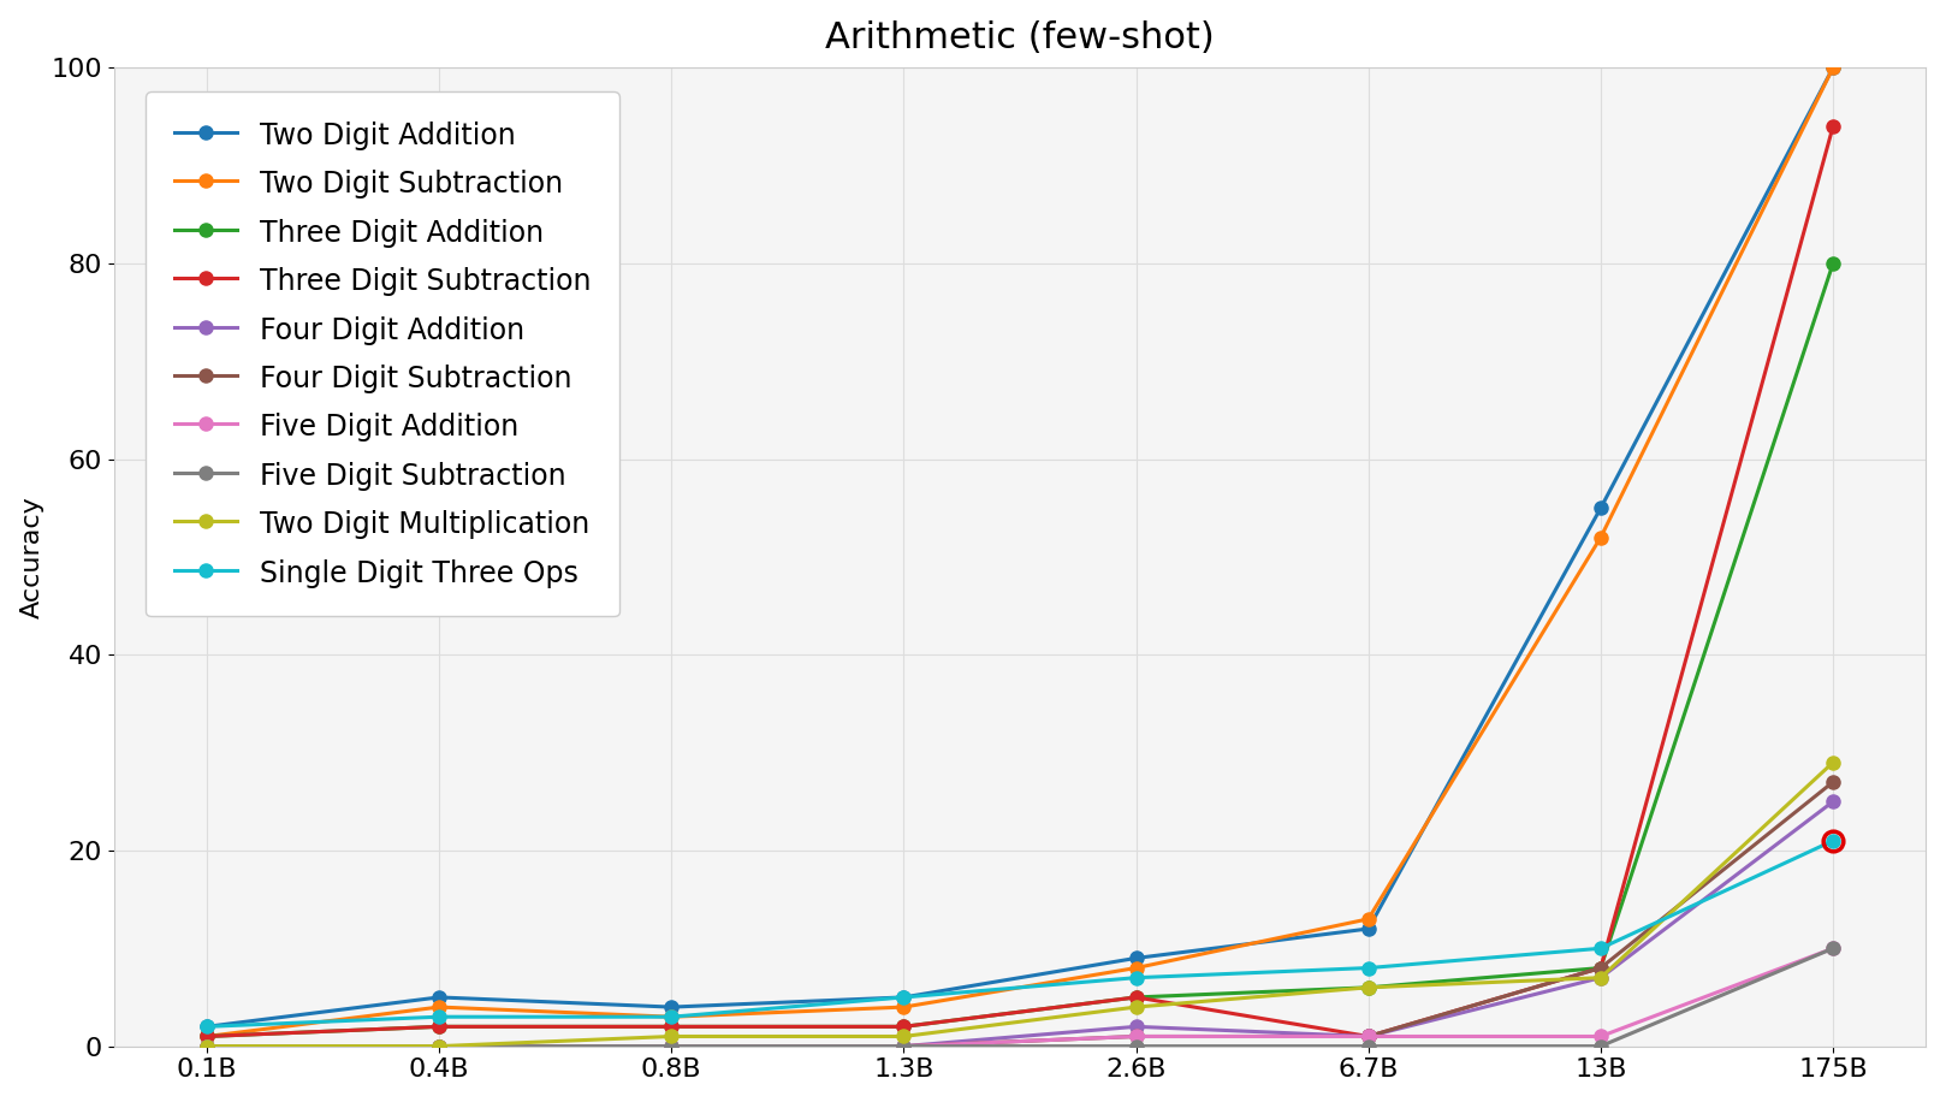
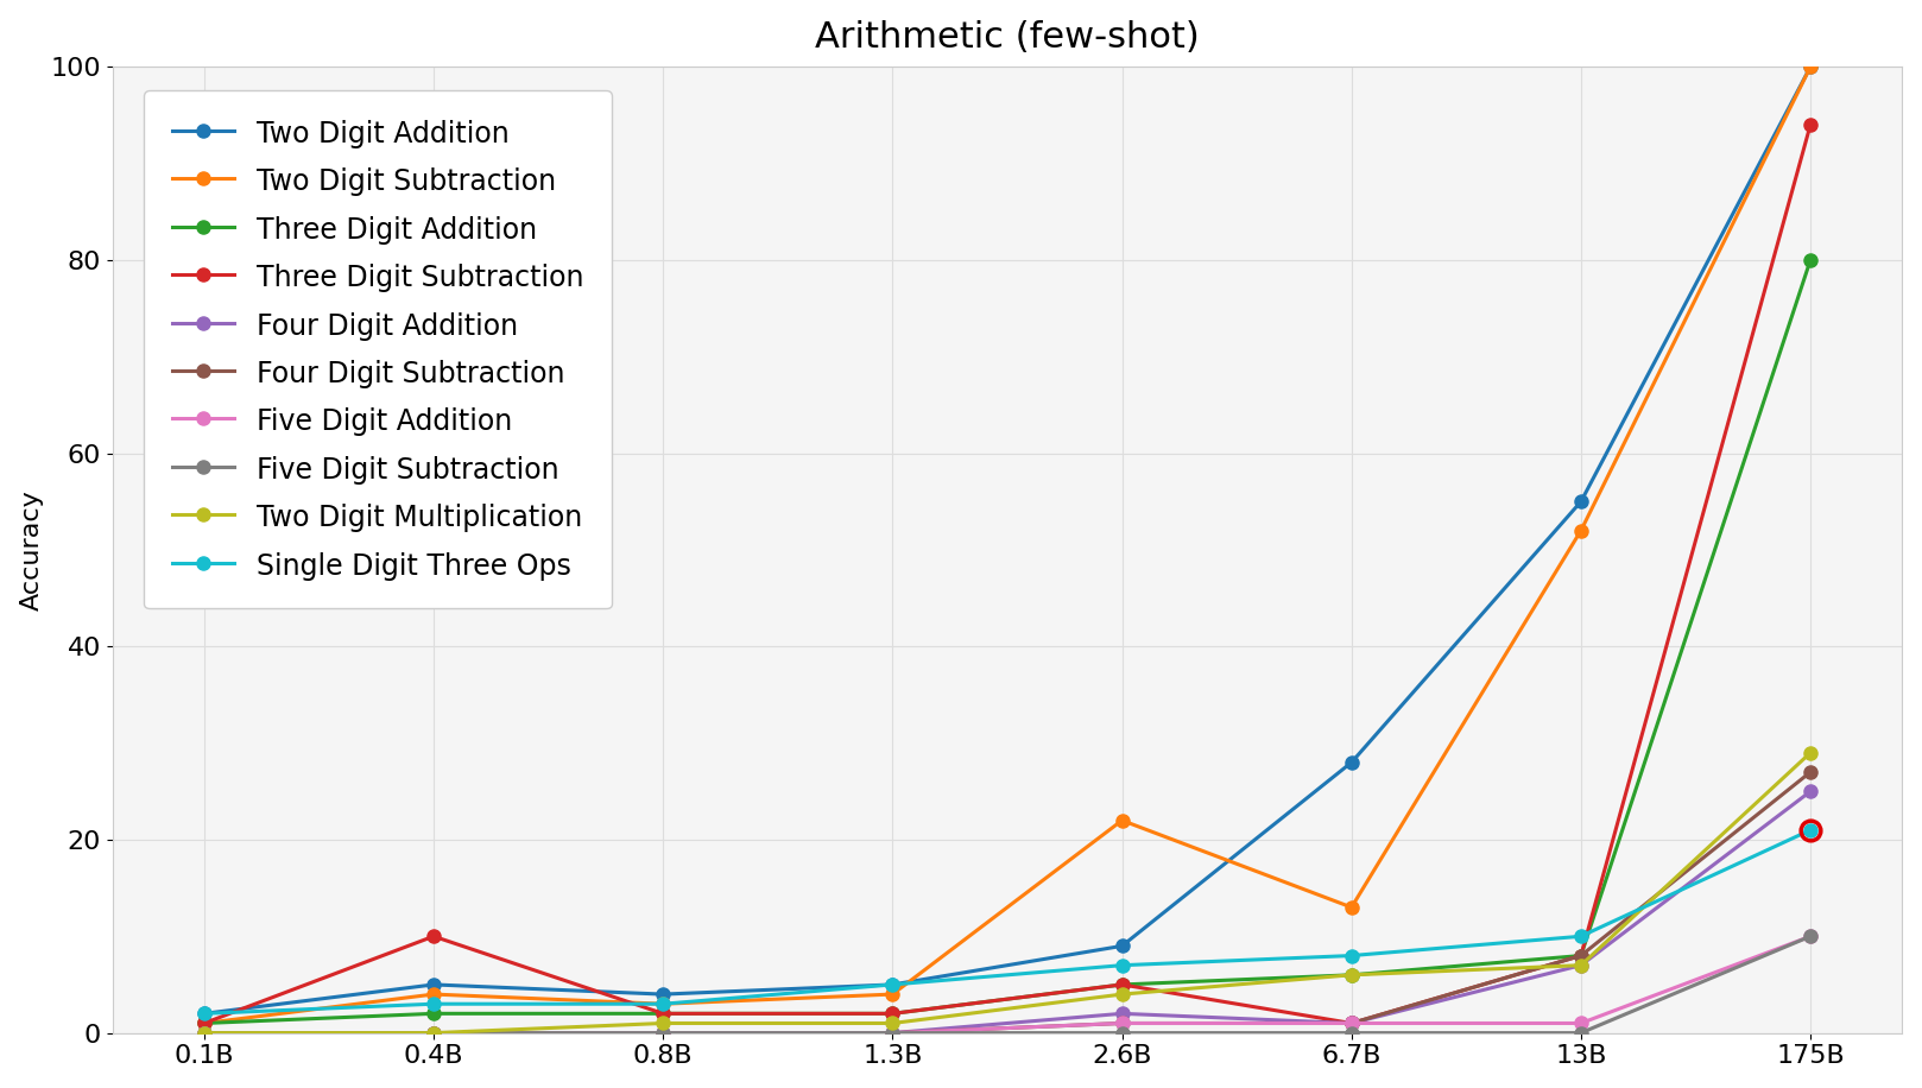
Three Digit Subtraction/0.4B: 2 -> 10
Two Digit Subtraction/2.6B: 8 -> 22
Two Digit Addition/6.7B: 12 -> 28
